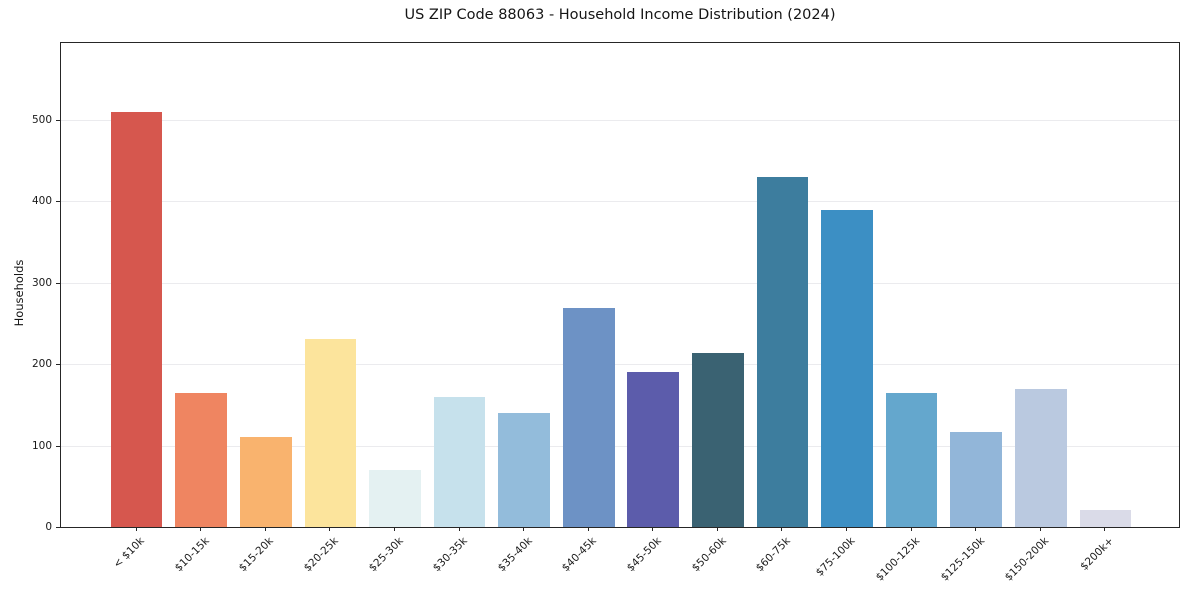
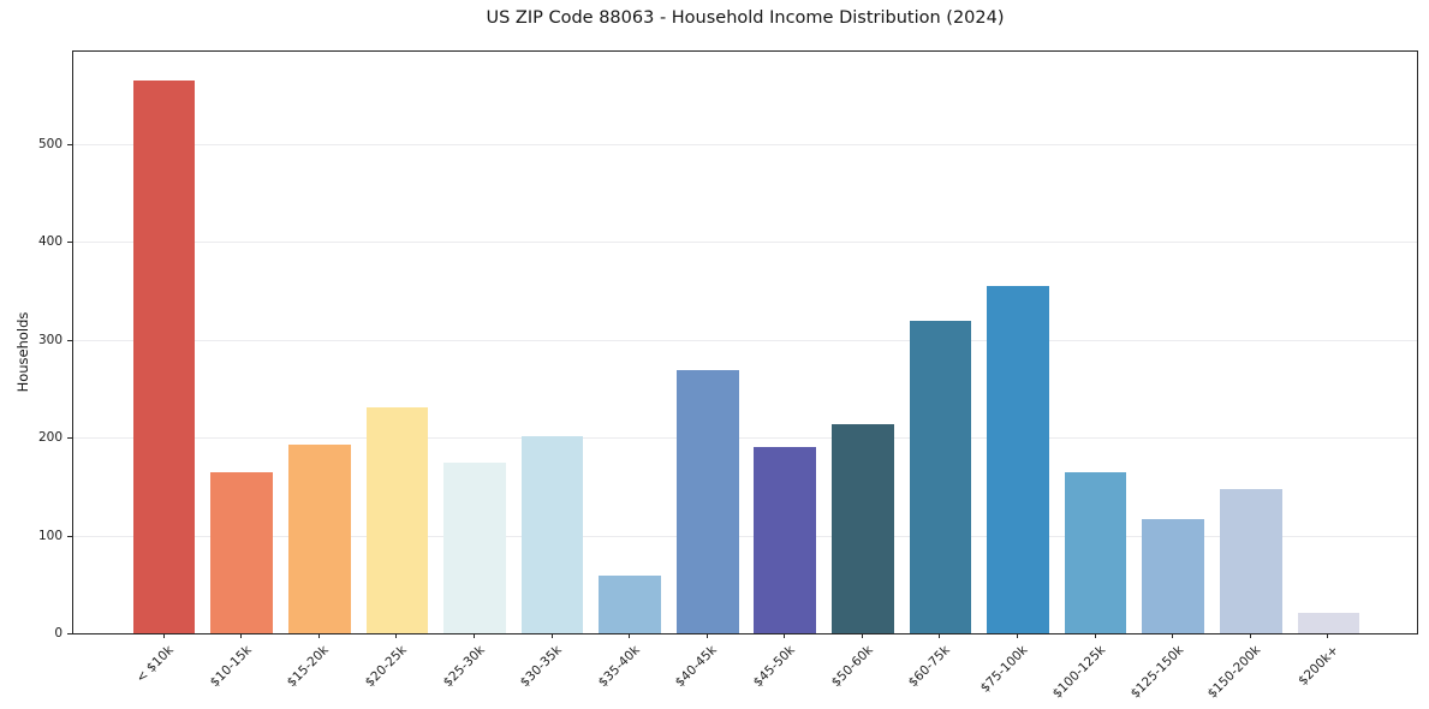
< $10k: 510 -> 560
$15-20k: 110 -> 190
$25-30k: 70 -> 180
$30-35k: 160 -> 200
$35-40k: 140 -> 60
$60-75k: 430 -> 320
$75-100k: 390 -> 360
$150-200k: 170 -> 150
